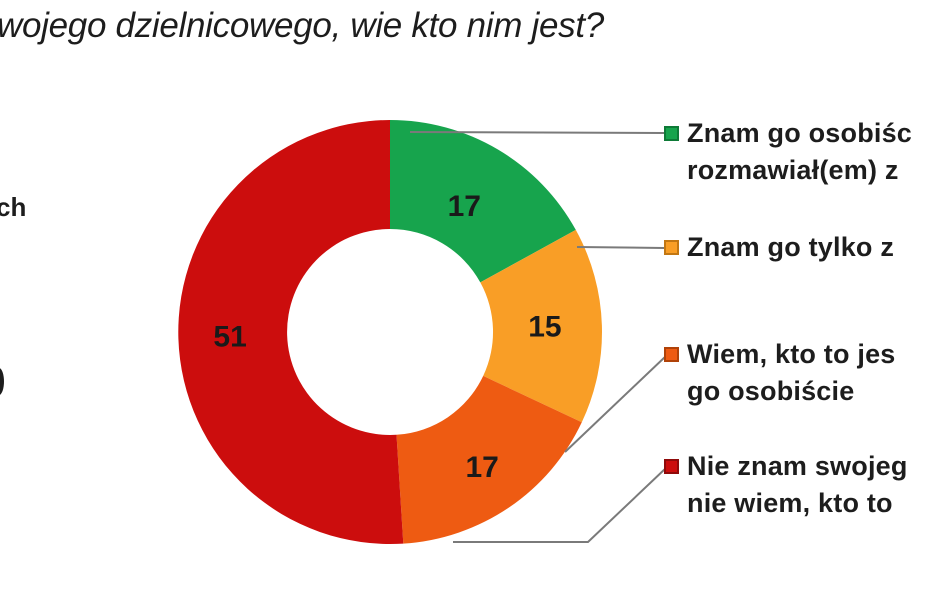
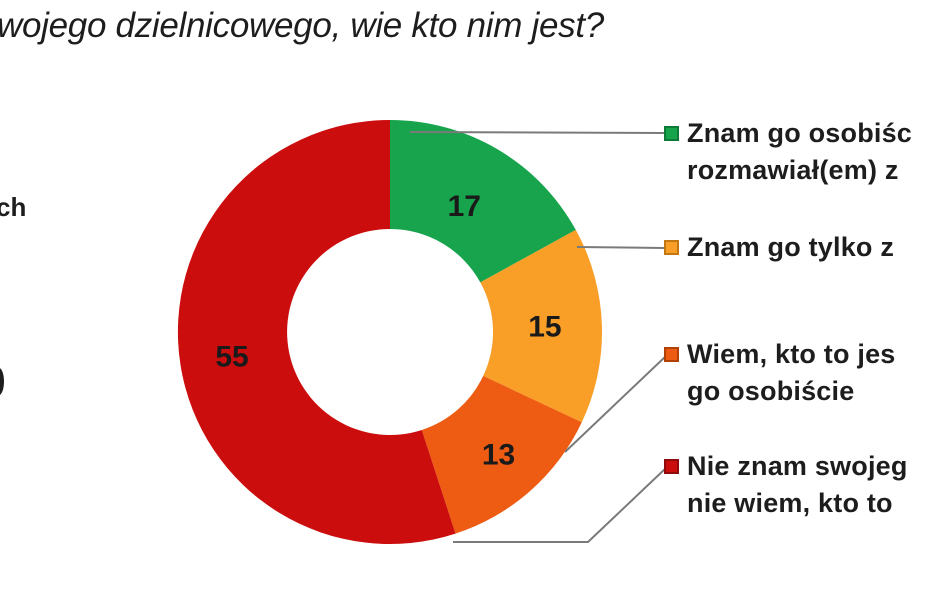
Wiem, kto to jes go osobiście: 17 -> 13
Nie znam swojeg nie wiem, kto to: 51 -> 55
